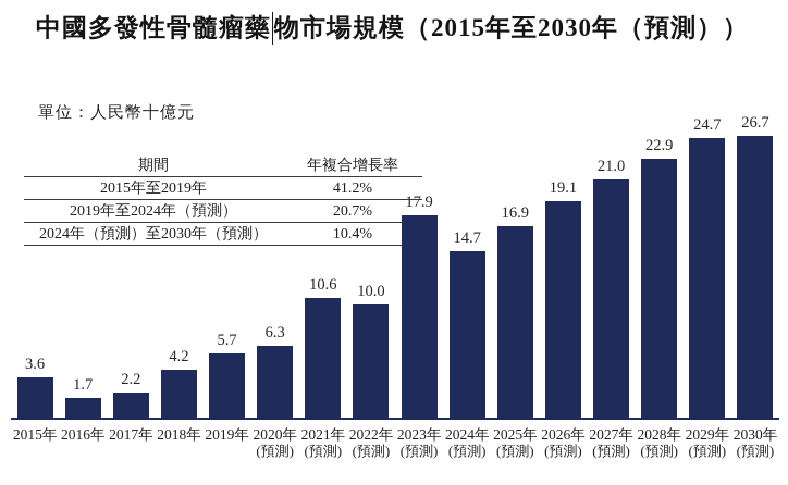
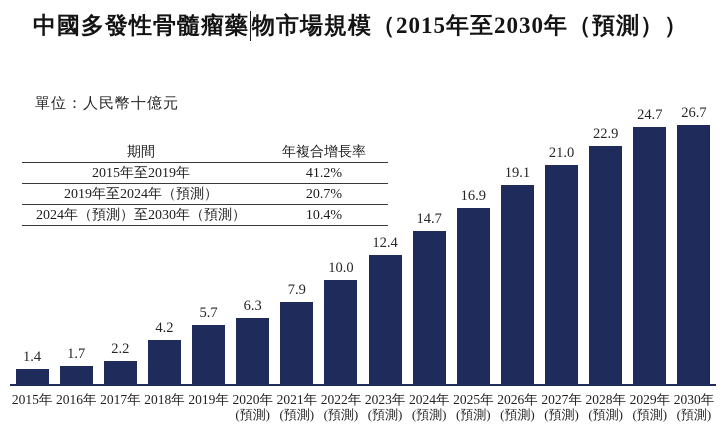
2015年: 3.6 -> 1.4
2021年: 10.6 -> 7.9
2023年: 17.9 -> 12.4
